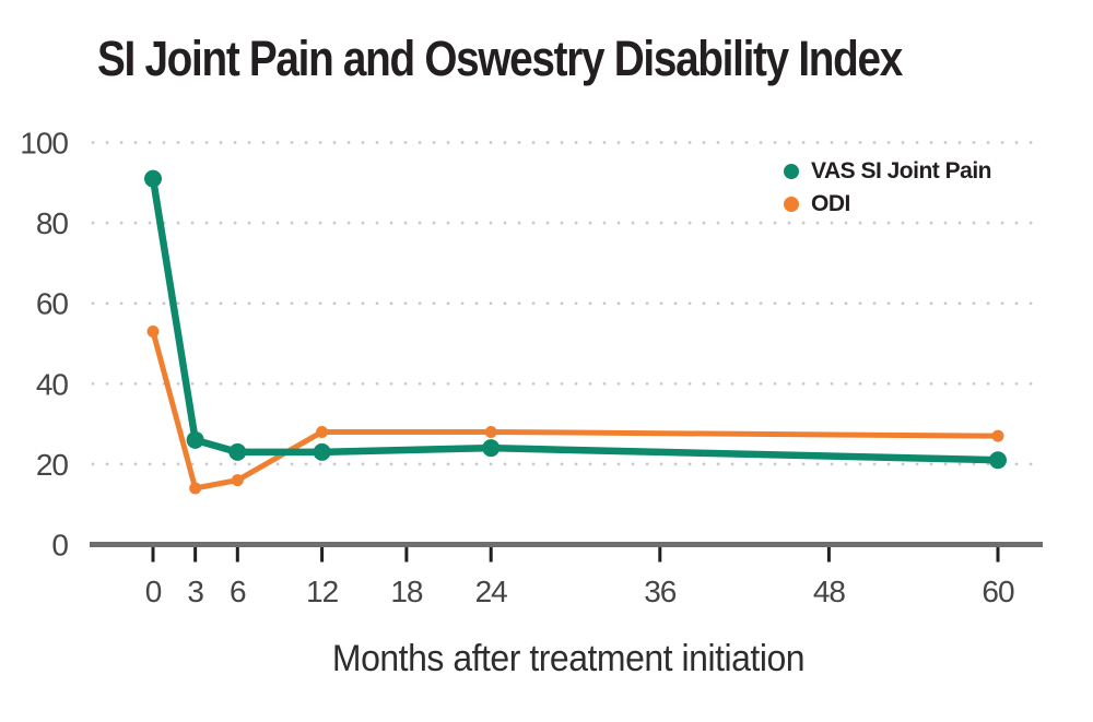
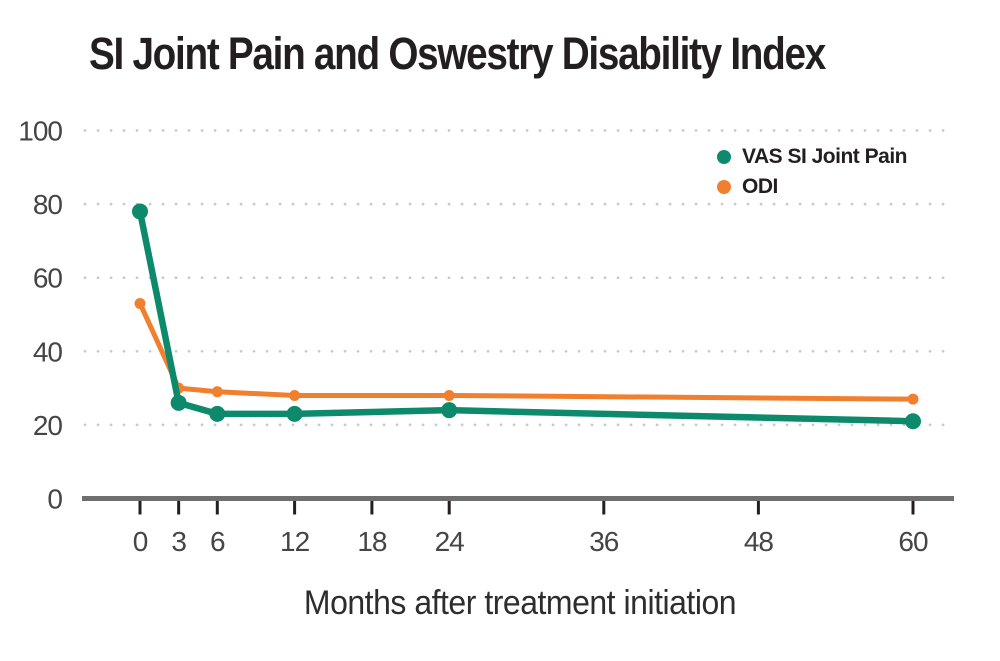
VAS SI Joint Pain/0: 91 -> 78
ODI/3: 14 -> 30
ODI/6: 16 -> 29
